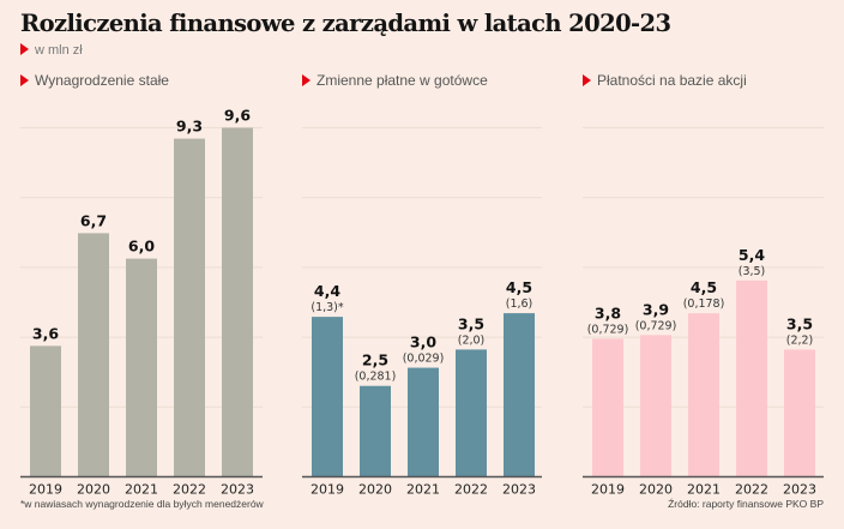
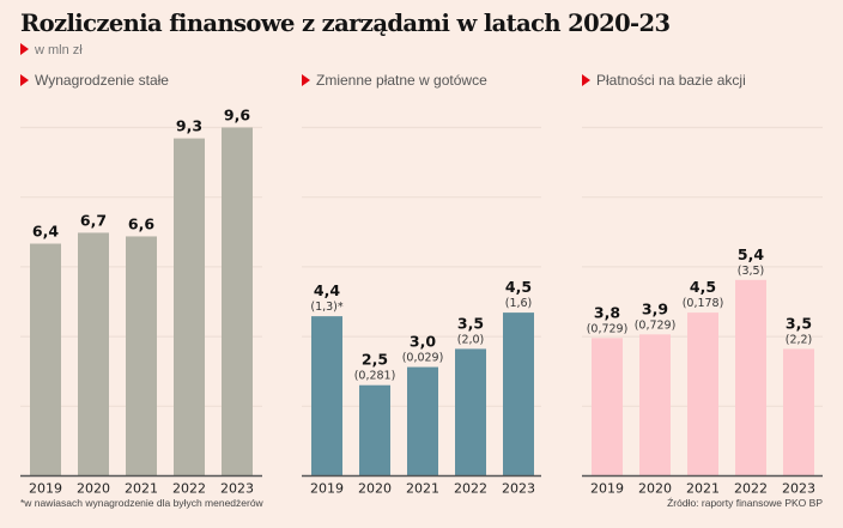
Wynagrodzenie stałe/2019: 3,6 -> 6,4
Wynagrodzenie stałe/2021: 6,0 -> 6,6
